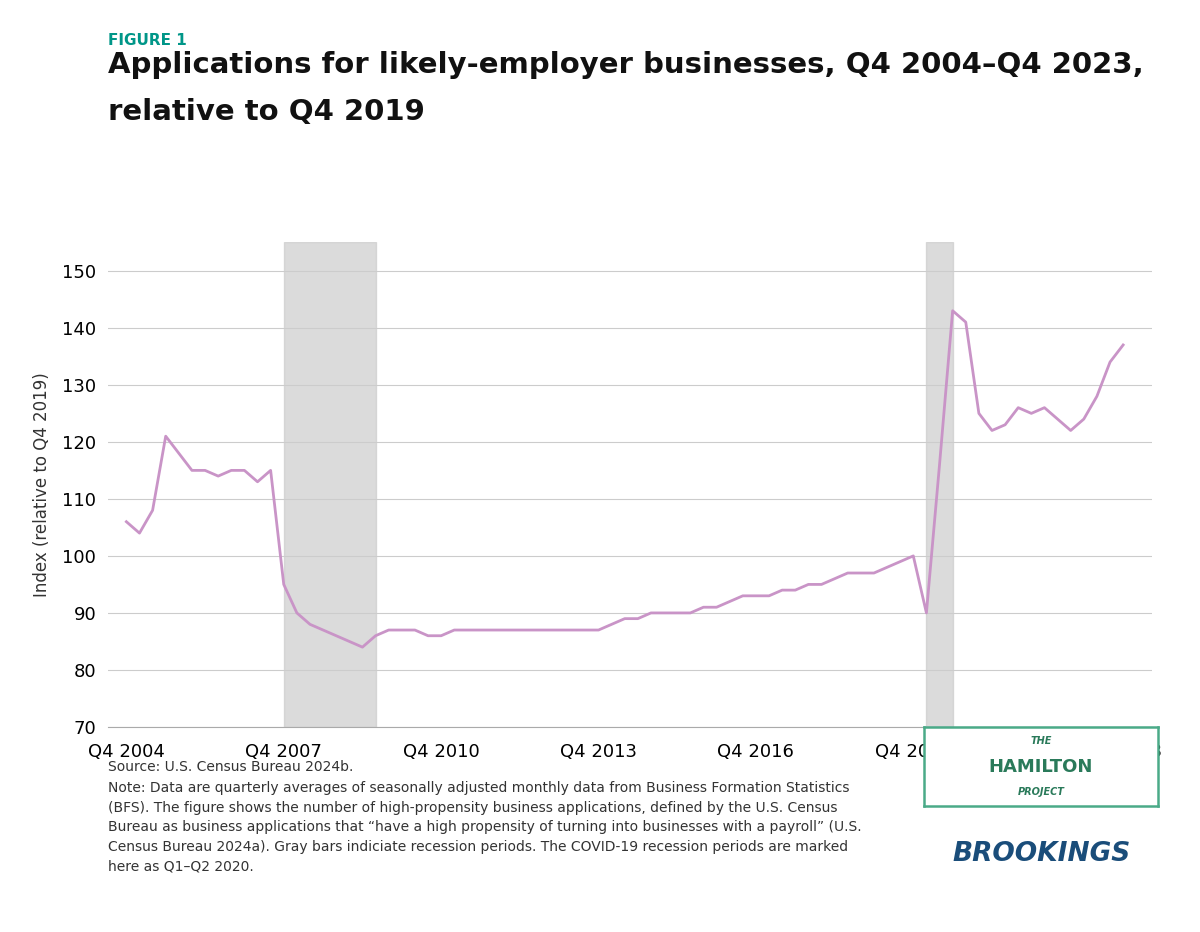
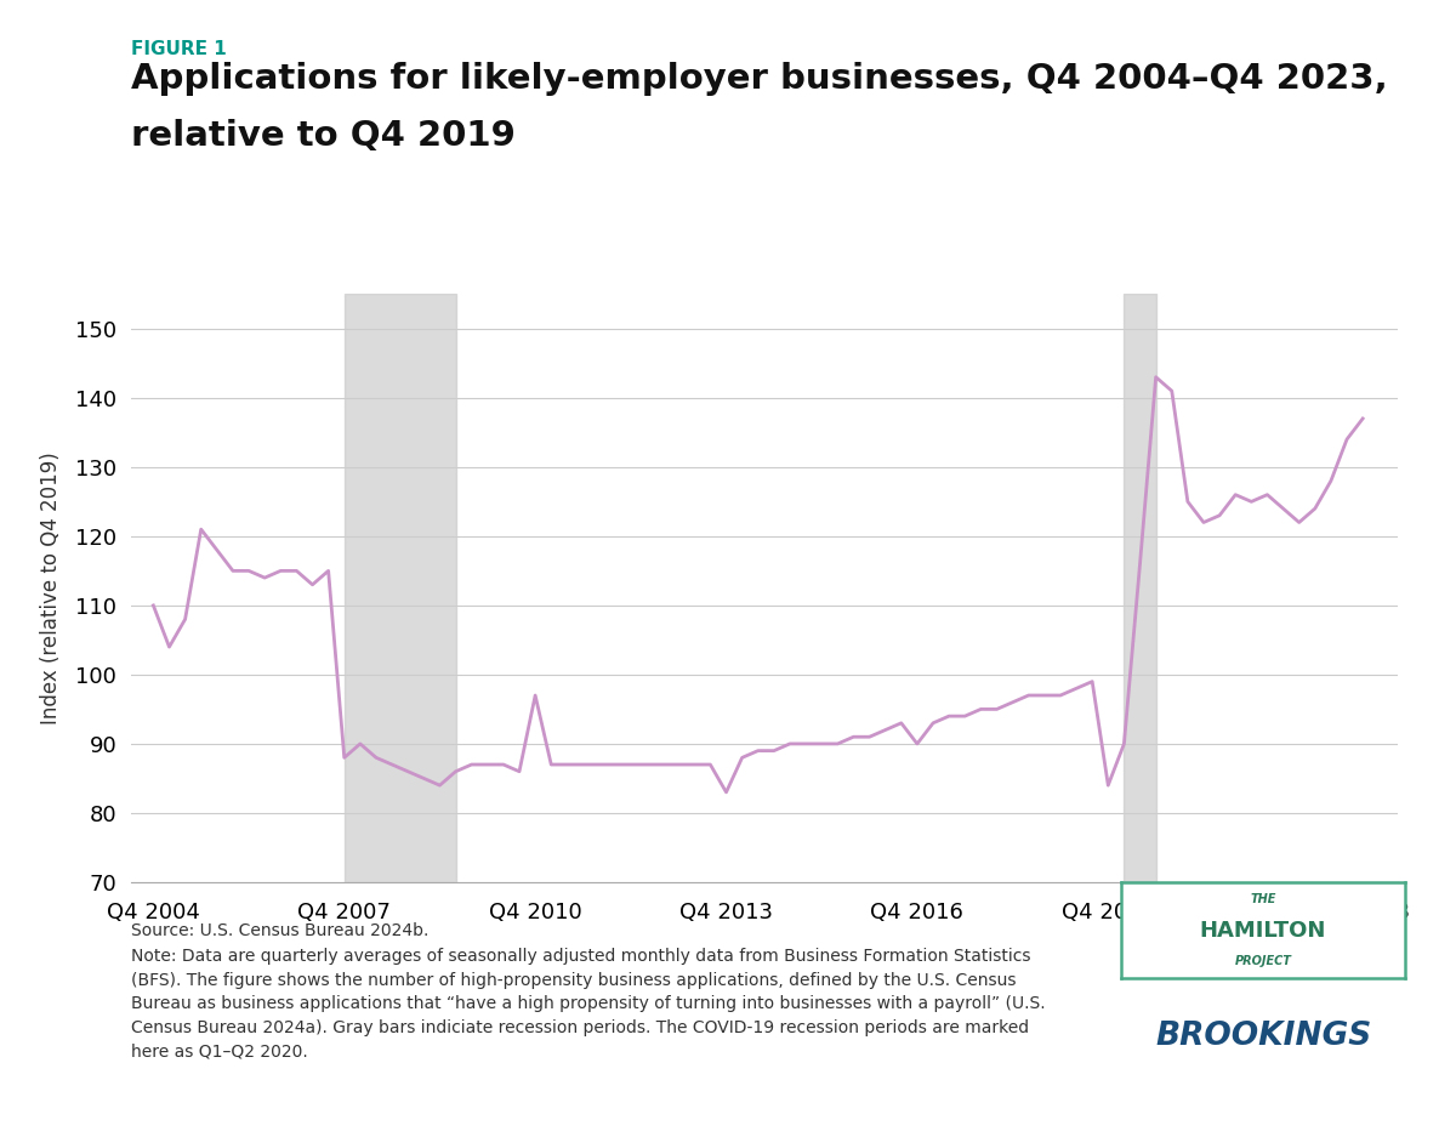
Q4 2004: 106 -> 110
Q4 2007: 95 -> 88
Q4 2010: 86 -> 97
Q4 2013: 87 -> 83
Q4 2016: 93 -> 90
Q4 2019: 100 -> 84
